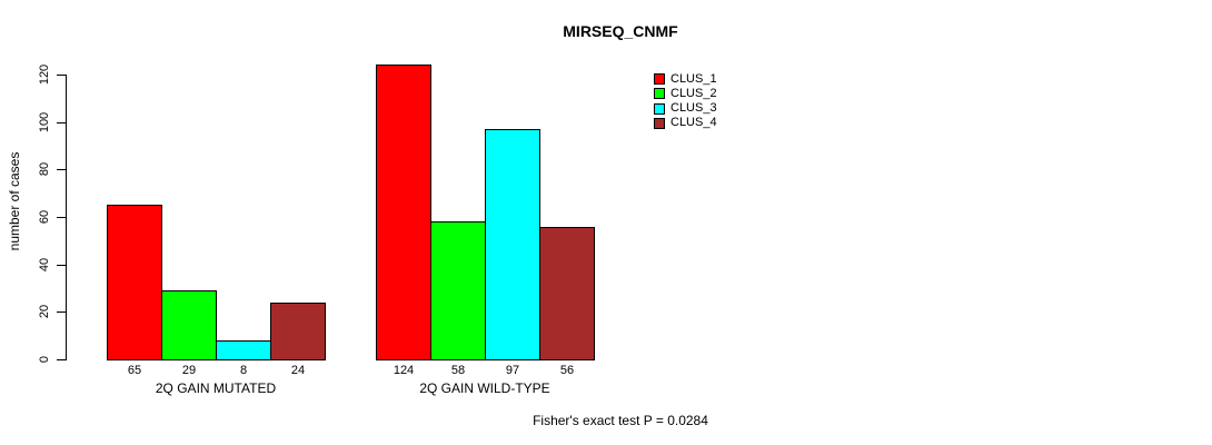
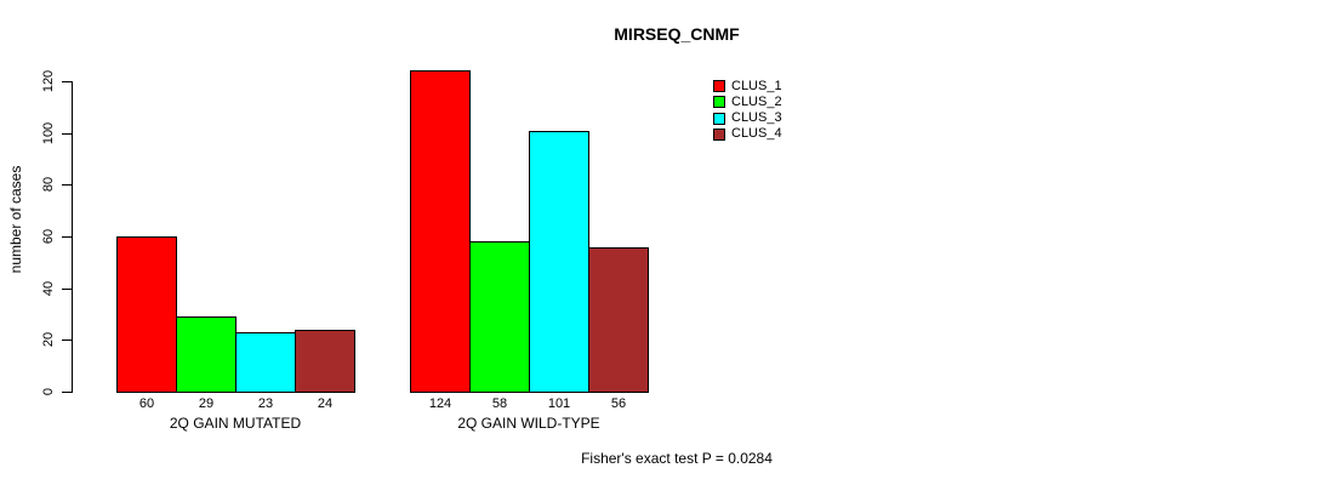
CLUS_1/2Q GAIN MUTATED: 65 -> 60
CLUS_3/2Q GAIN MUTATED: 8 -> 23
CLUS_3/2Q GAIN WILD-TYPE: 97 -> 101
